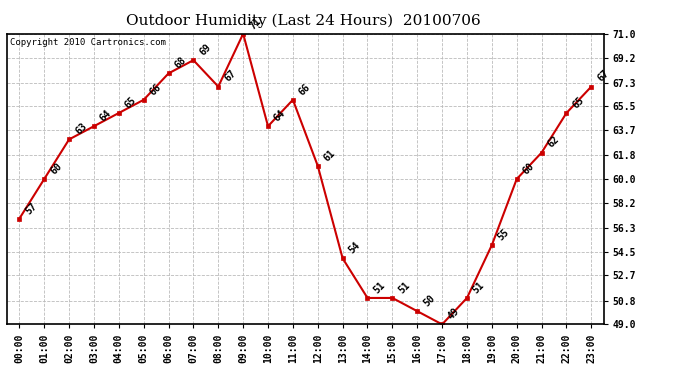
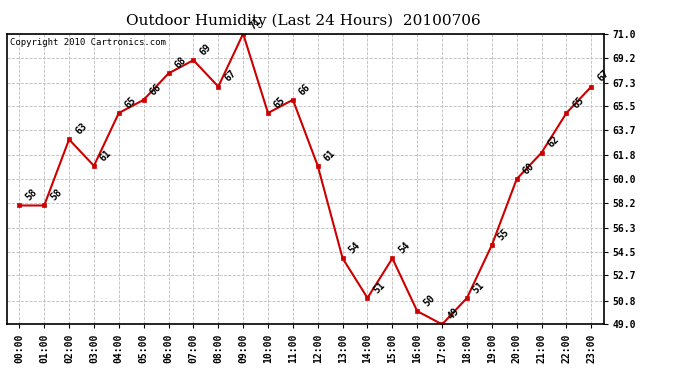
00:00: 57 -> 58
01:00: 60 -> 58
03:00: 64 -> 61
10:00: 64 -> 65
15:00: 51 -> 54
